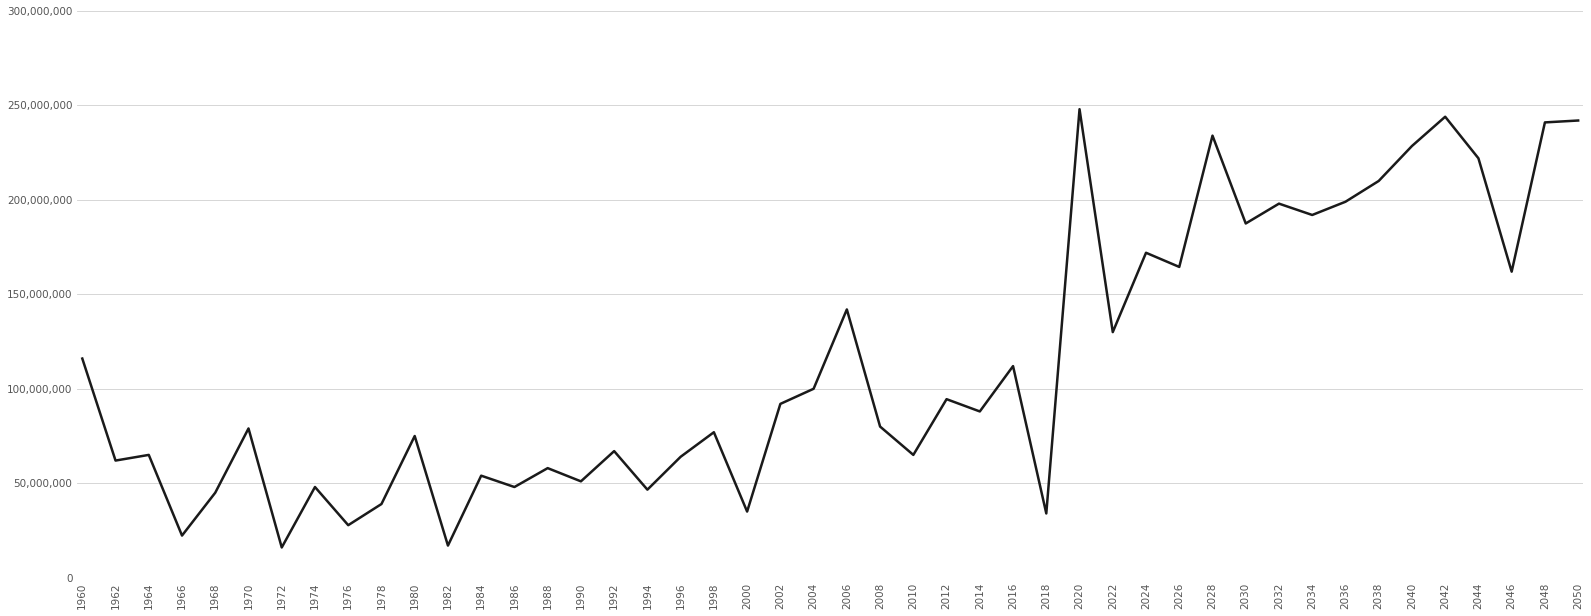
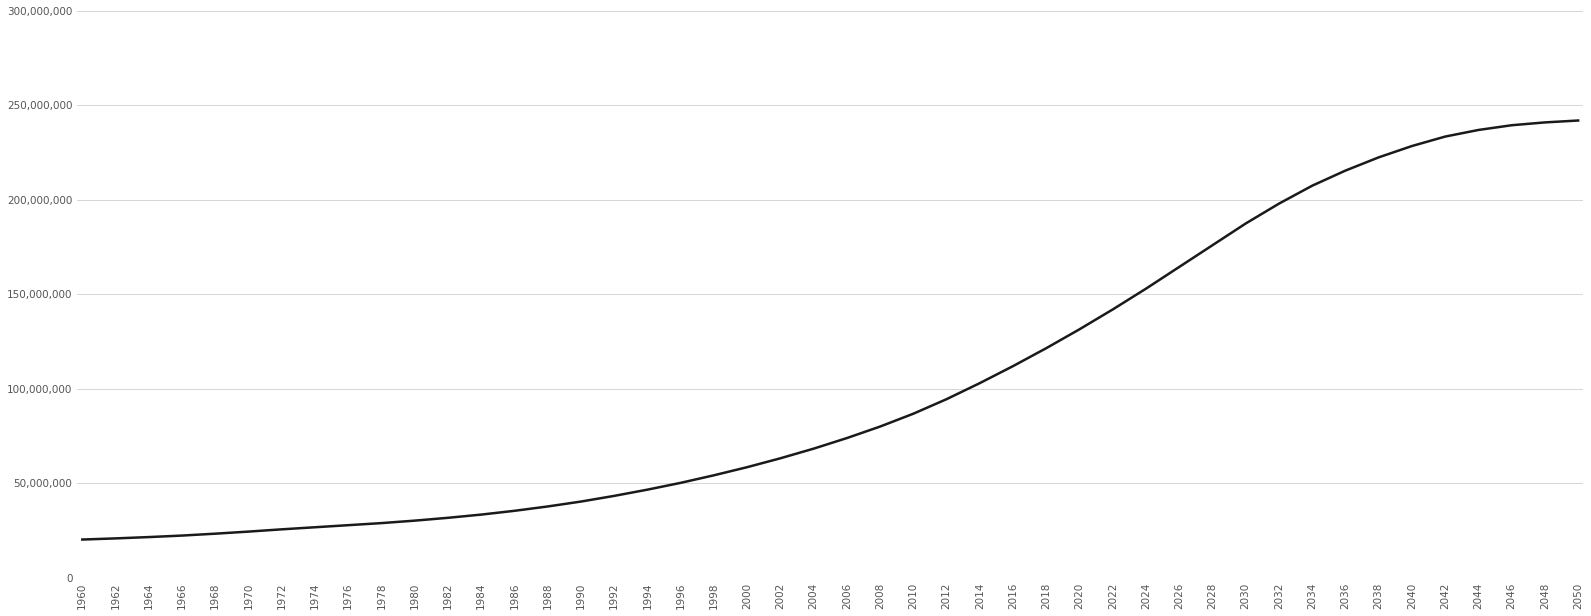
1960: 116,000,000 -> 20,000,000
1962: 62,000,000 -> 21,000,000
1964: 65,000,000 -> 22,000,000
1968: 45,000,000 -> 23,000,000
1970: 79,000,000 -> 24,000,000
1972: 16,000,000 -> 26,000,000
1974: 48,000,000 -> 27,000,000
1978: 39,000,000 -> 29,000,000
1980: 75,000,000 -> 30,000,000
1982: 17,000,000 -> 32,000,000
1984: 54,000,000 -> 33,000,000
1986: 48,000,000 -> 35,000,000
1988: 58,000,000 -> 38,000,000
1990: 51,000,000 -> 40,000,000
1992: 67,000,000 -> 43,000,000
1996: 64,000,000 -> 50,000,000
1998: 77,000,000 -> 54,000,000
2000: 35,000,000 -> 58,000,000
2002: 92,000,000 -> 63,000,000
2004: 100,000,000 -> 68,000,000
2006: 142,000,000 -> 74,000,000
2010: 65,000,000 -> 87,000,000
2014: 88,000,000 -> 103,000,000
2018: 34,000,000 -> 122,000,000
2020: 248,000,000 -> 132,000,000
2022: 130,000,000 -> 142,000,000
2024: 172,000,000 -> 153,000,000
2028: 234,000,000 -> 176,000,000
2034: 192,000,000 -> 208,000,000
2036: 199,000,000 -> 216,000,000
2038: 210,000,000 -> 222,000,000
2042: 244,000,000 -> 234,000,000
2044: 222,000,000 -> 237,000,000
2046: 162,000,000 -> 240,000,000
